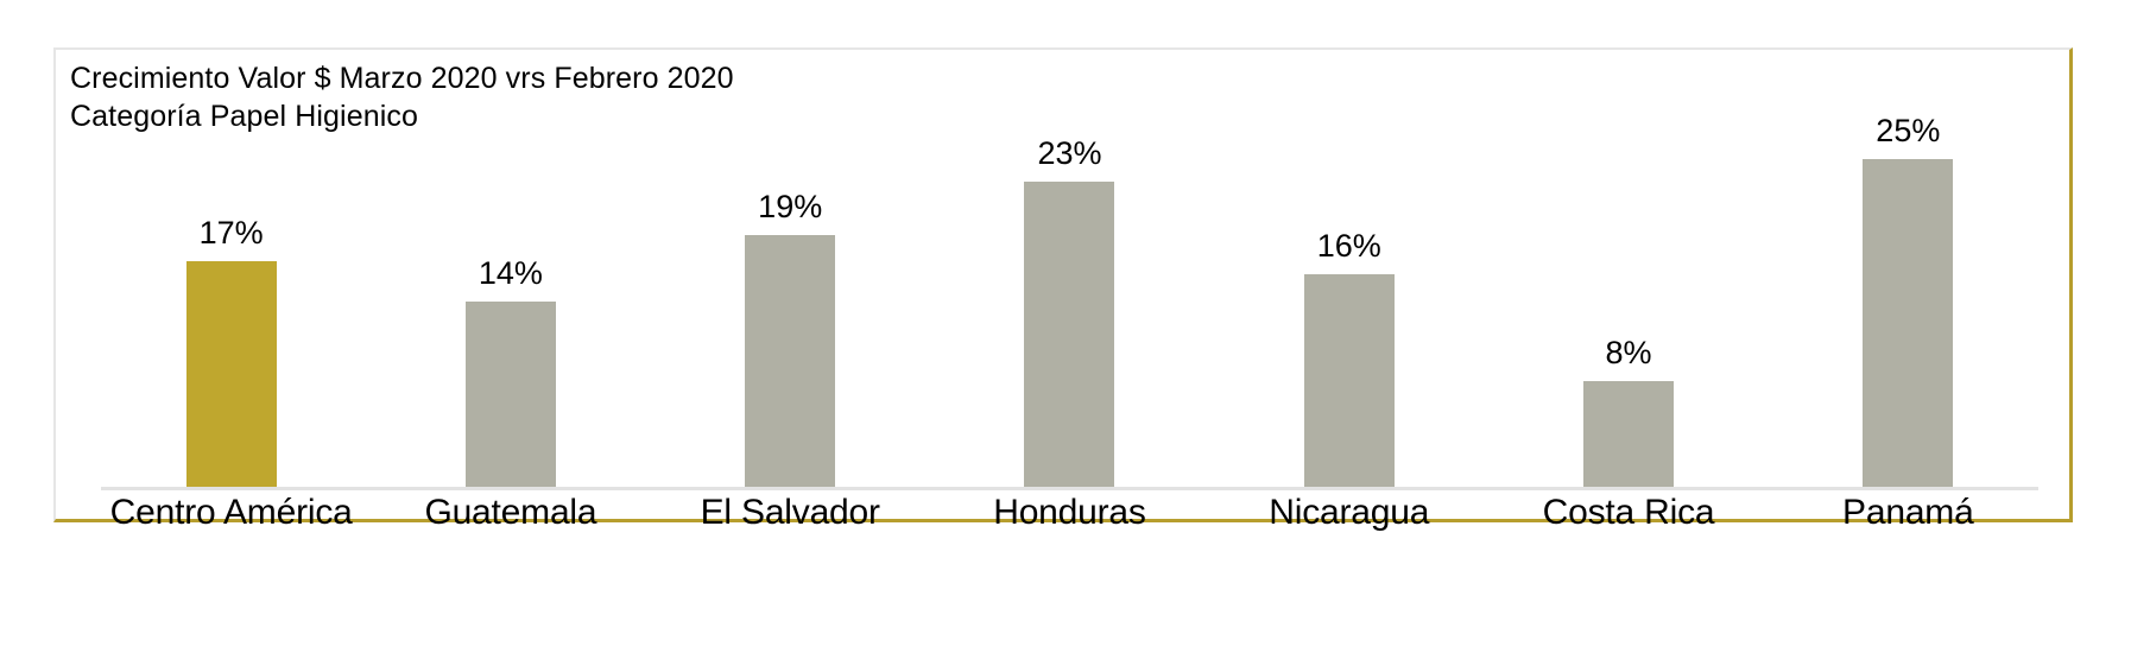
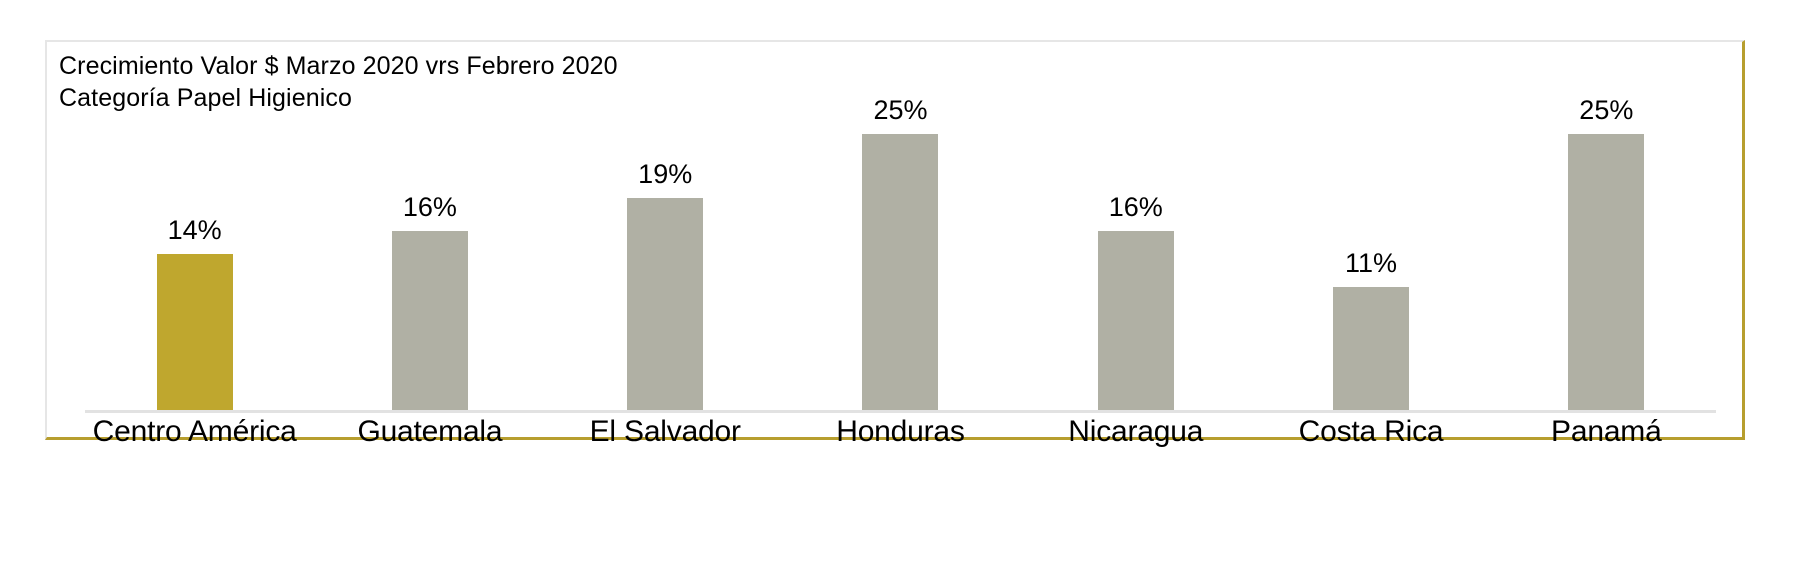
Centro América: 17% -> 14%
Guatemala: 14% -> 16%
Honduras: 23% -> 25%
Costa Rica: 8% -> 11%
